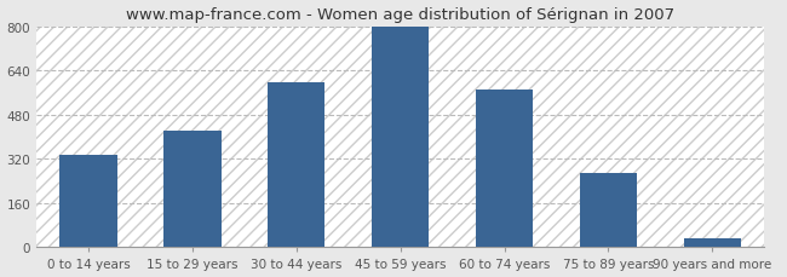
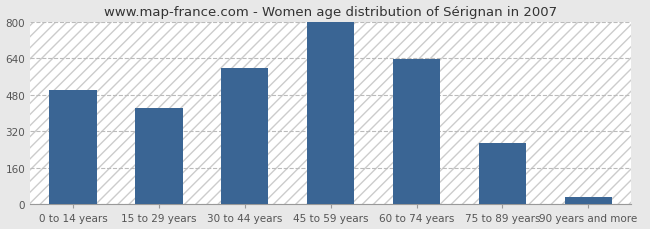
0 to 14 years: 335 -> 500
60 to 74 years: 570 -> 635
